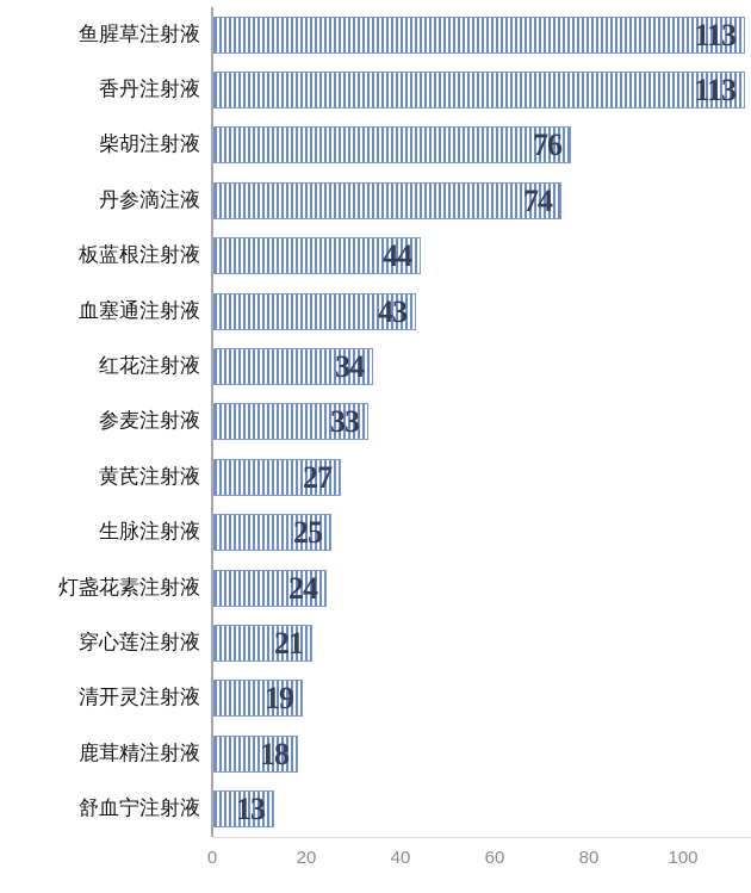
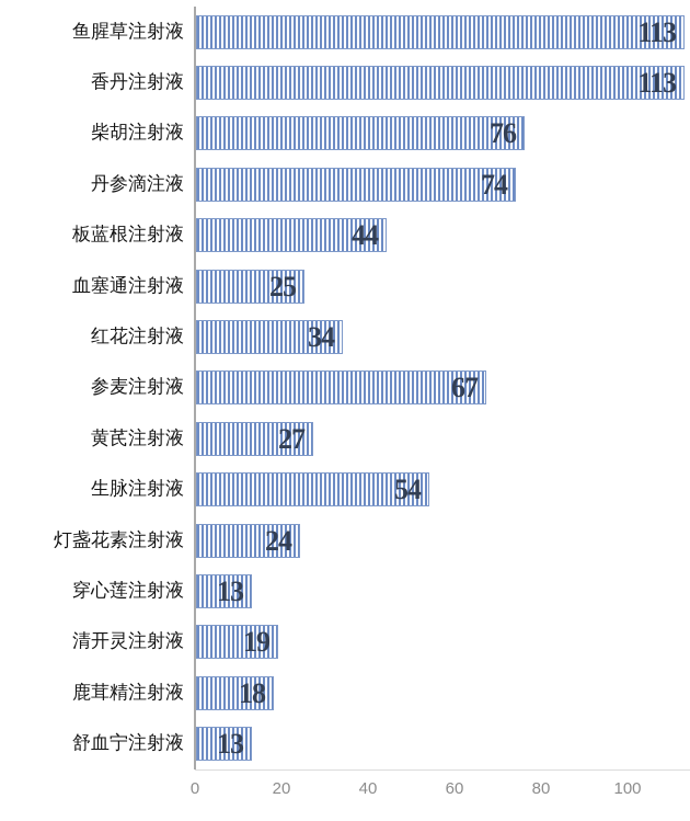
血塞通注射液: 43 -> 25
参麦注射液: 33 -> 67
生脉注射液: 25 -> 54
穿心莲注射液: 21 -> 13
